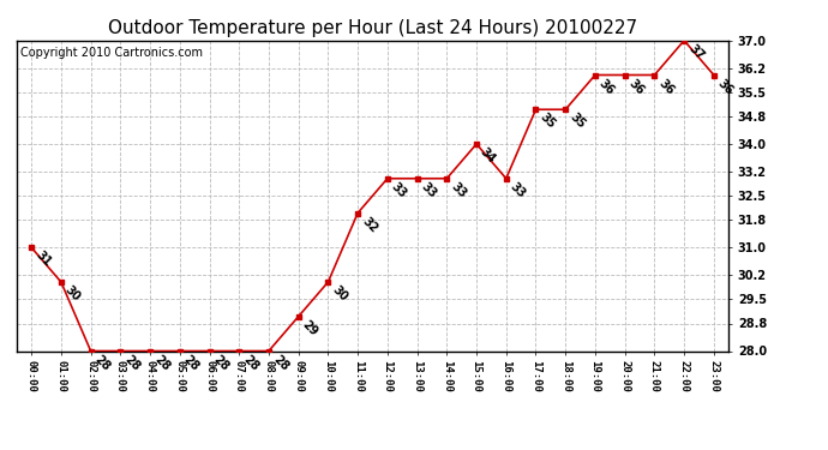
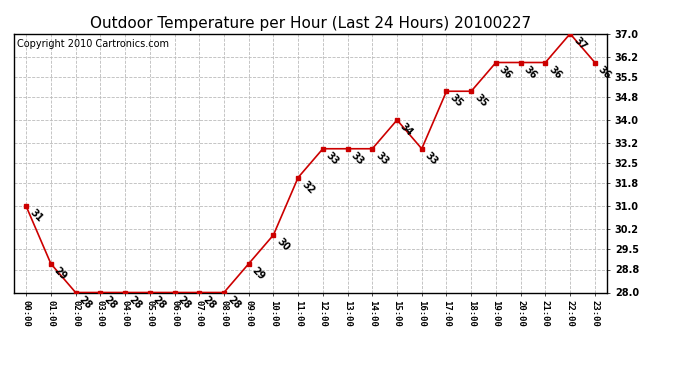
01:00: 30 -> 29
